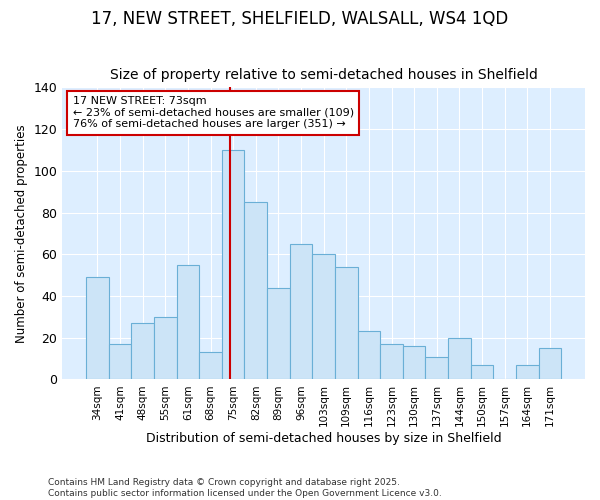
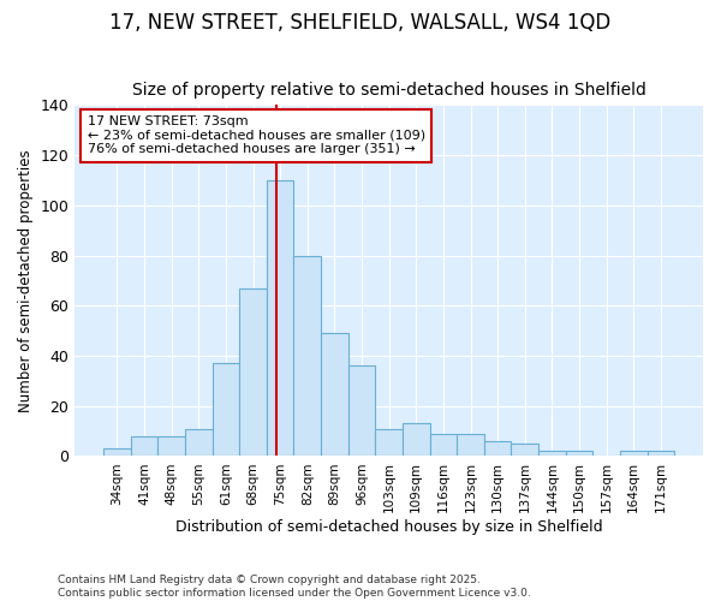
34sqm: 49 -> 3
41sqm: 17 -> 8
48sqm: 27 -> 8
55sqm: 30 -> 11
61sqm: 55 -> 37
68sqm: 13 -> 67
82sqm: 85 -> 80
89sqm: 44 -> 49
96sqm: 65 -> 36
103sqm: 60 -> 11
109sqm: 54 -> 13
116sqm: 23 -> 9
123sqm: 17 -> 9
130sqm: 16 -> 6
137sqm: 11 -> 5
144sqm: 20 -> 2
150sqm: 7 -> 2
164sqm: 7 -> 2
171sqm: 15 -> 2
